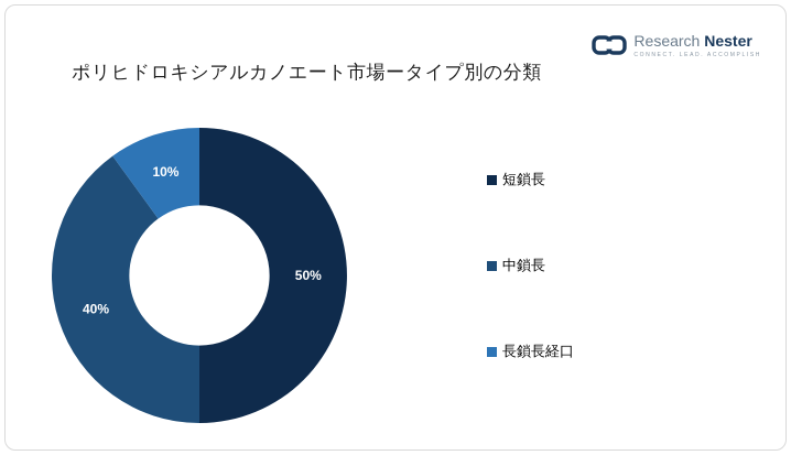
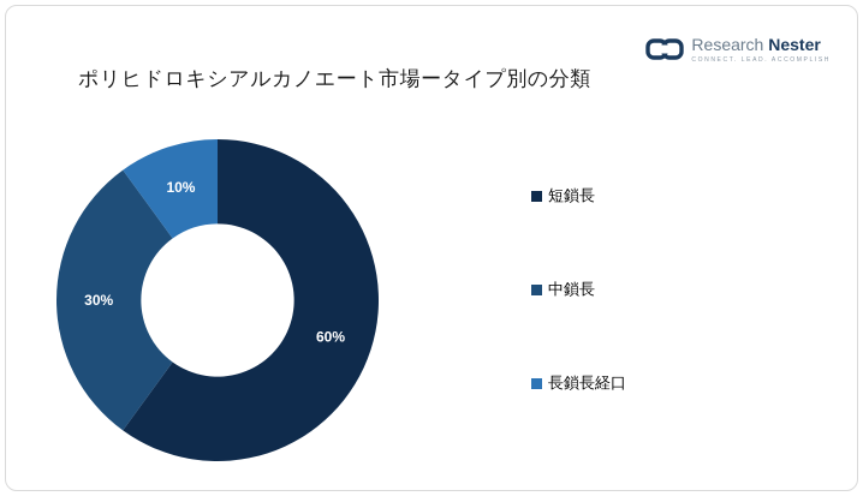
短鎖長: 50% -> 60%
中鎖長: 40% -> 30%
